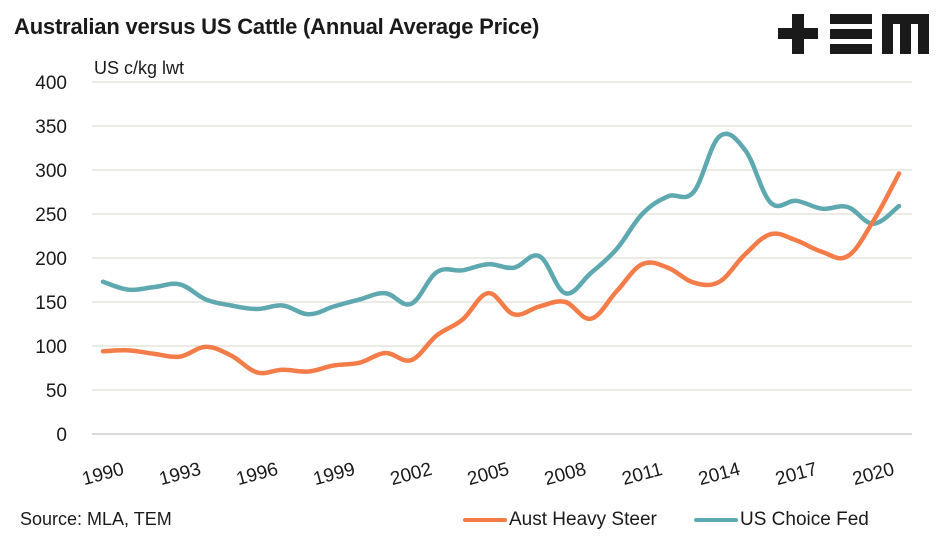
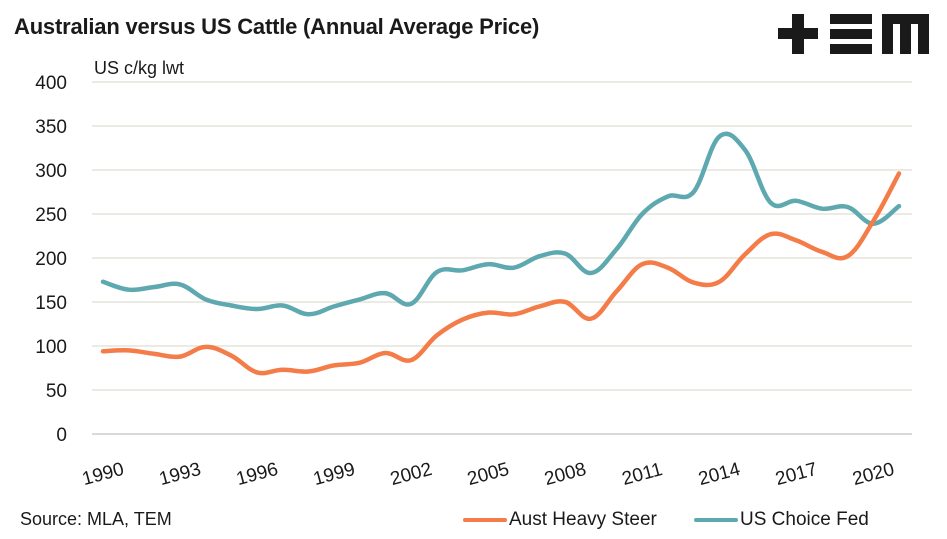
Aust Heavy Steer/2005: 160 -> 140
US Choice Fed/2008: 160 -> 200
